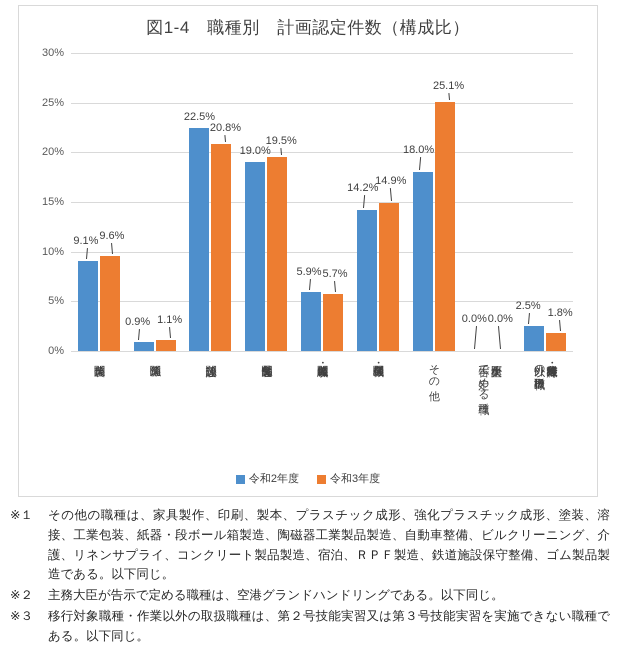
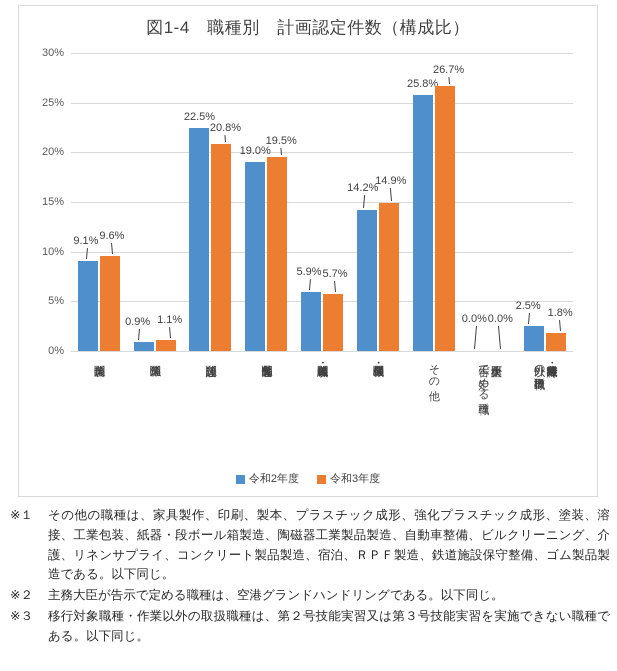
令和2年度/その他: 18.0% -> 25.8%
令和3年度/その他: 25.1% -> 26.7%
